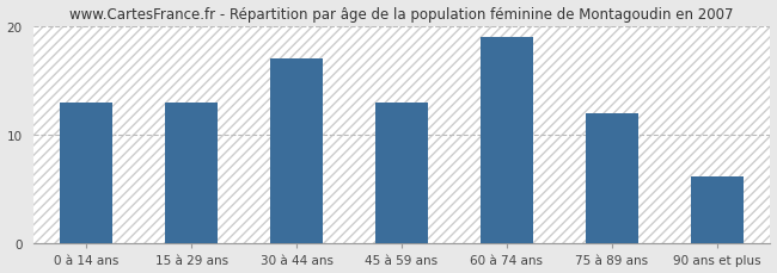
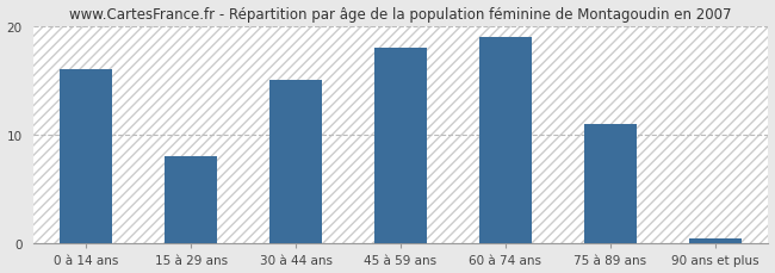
0 à 14 ans: 13.0 -> 16.0
15 à 29 ans: 13.0 -> 8.0
30 à 44 ans: 17.0 -> 15.0
45 à 59 ans: 13.0 -> 18.0
75 à 89 ans: 12.0 -> 11.0
90 ans et plus: 6.2 -> 0.5
